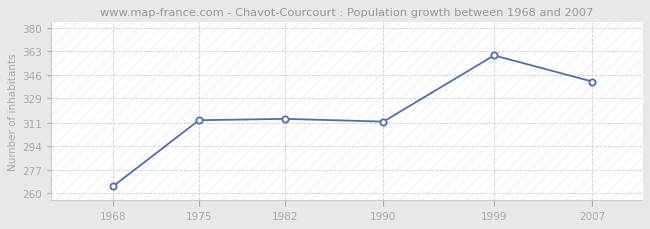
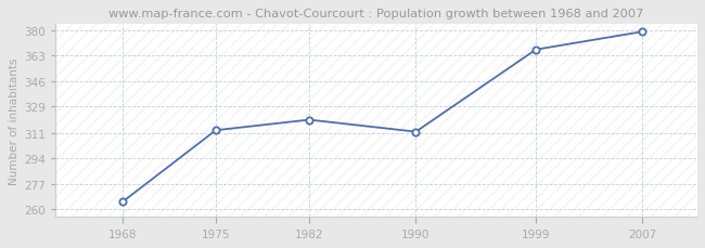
1982: 314 -> 320
1999: 360 -> 367
2007: 341 -> 379
